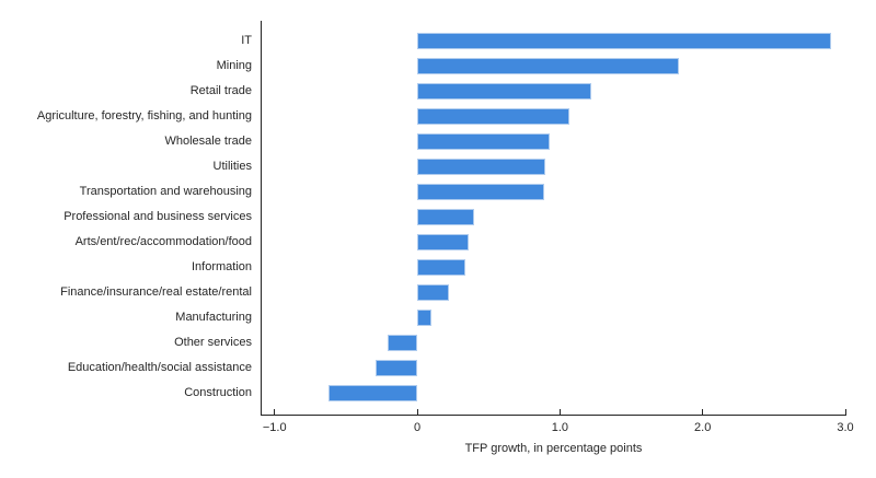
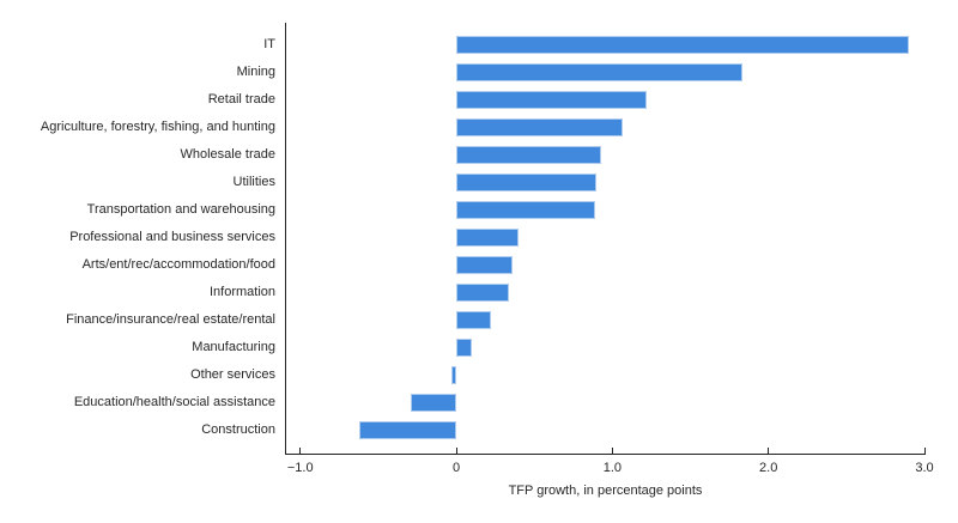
Other services: -0.21 -> -0.03
